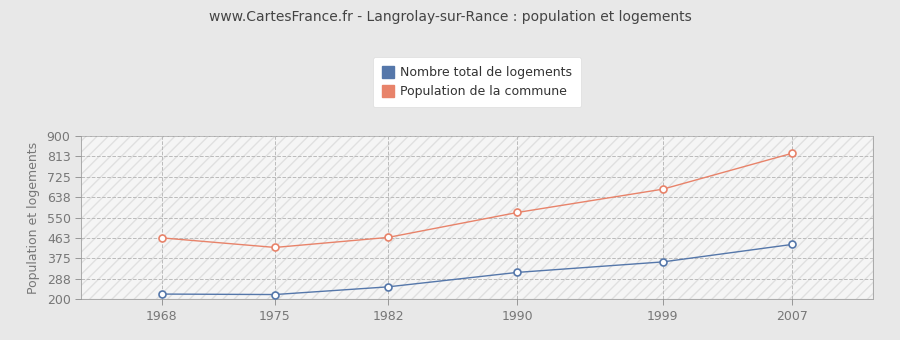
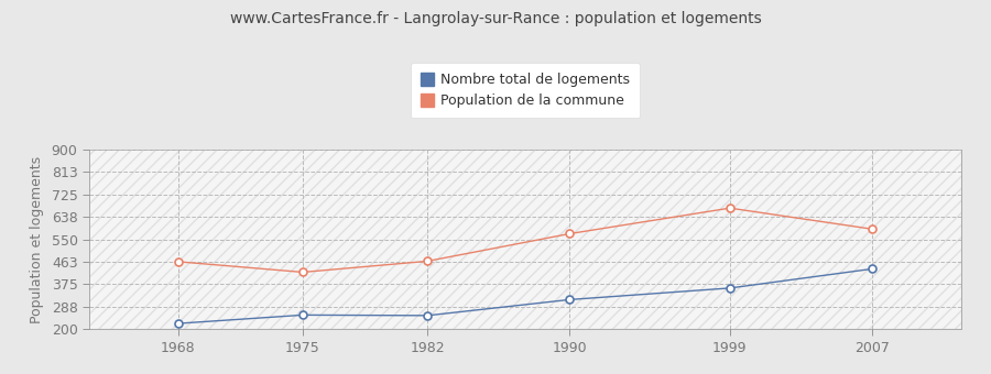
Nombre total de logements/1975: 220 -> 255
Population de la commune/2007: 826 -> 590
